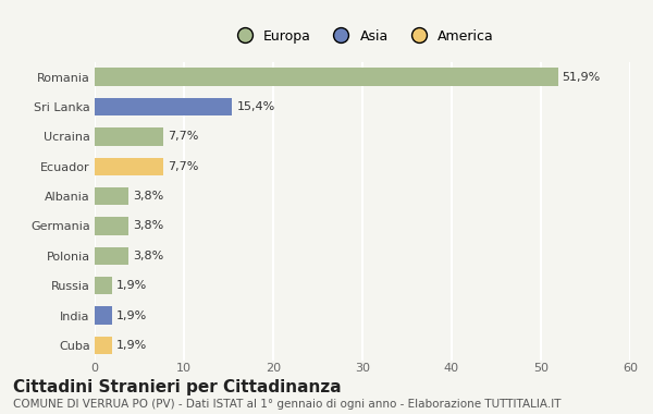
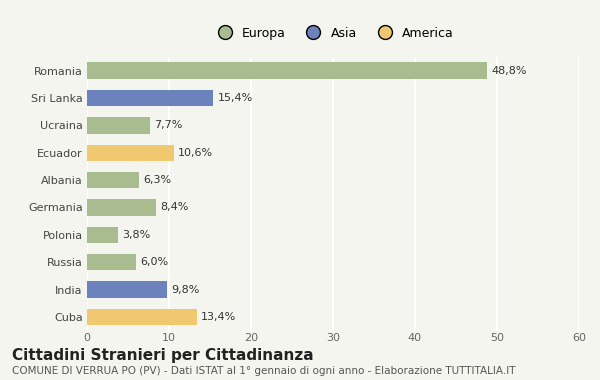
Romania: 51,9% -> 48,8%
Ecuador: 7,7% -> 10,6%
Albania: 3,8% -> 6,3%
Germania: 3,8% -> 8,4%
Russia: 1,9% -> 6,0%
India: 1,9% -> 9,8%
Cuba: 1,9% -> 13,4%
